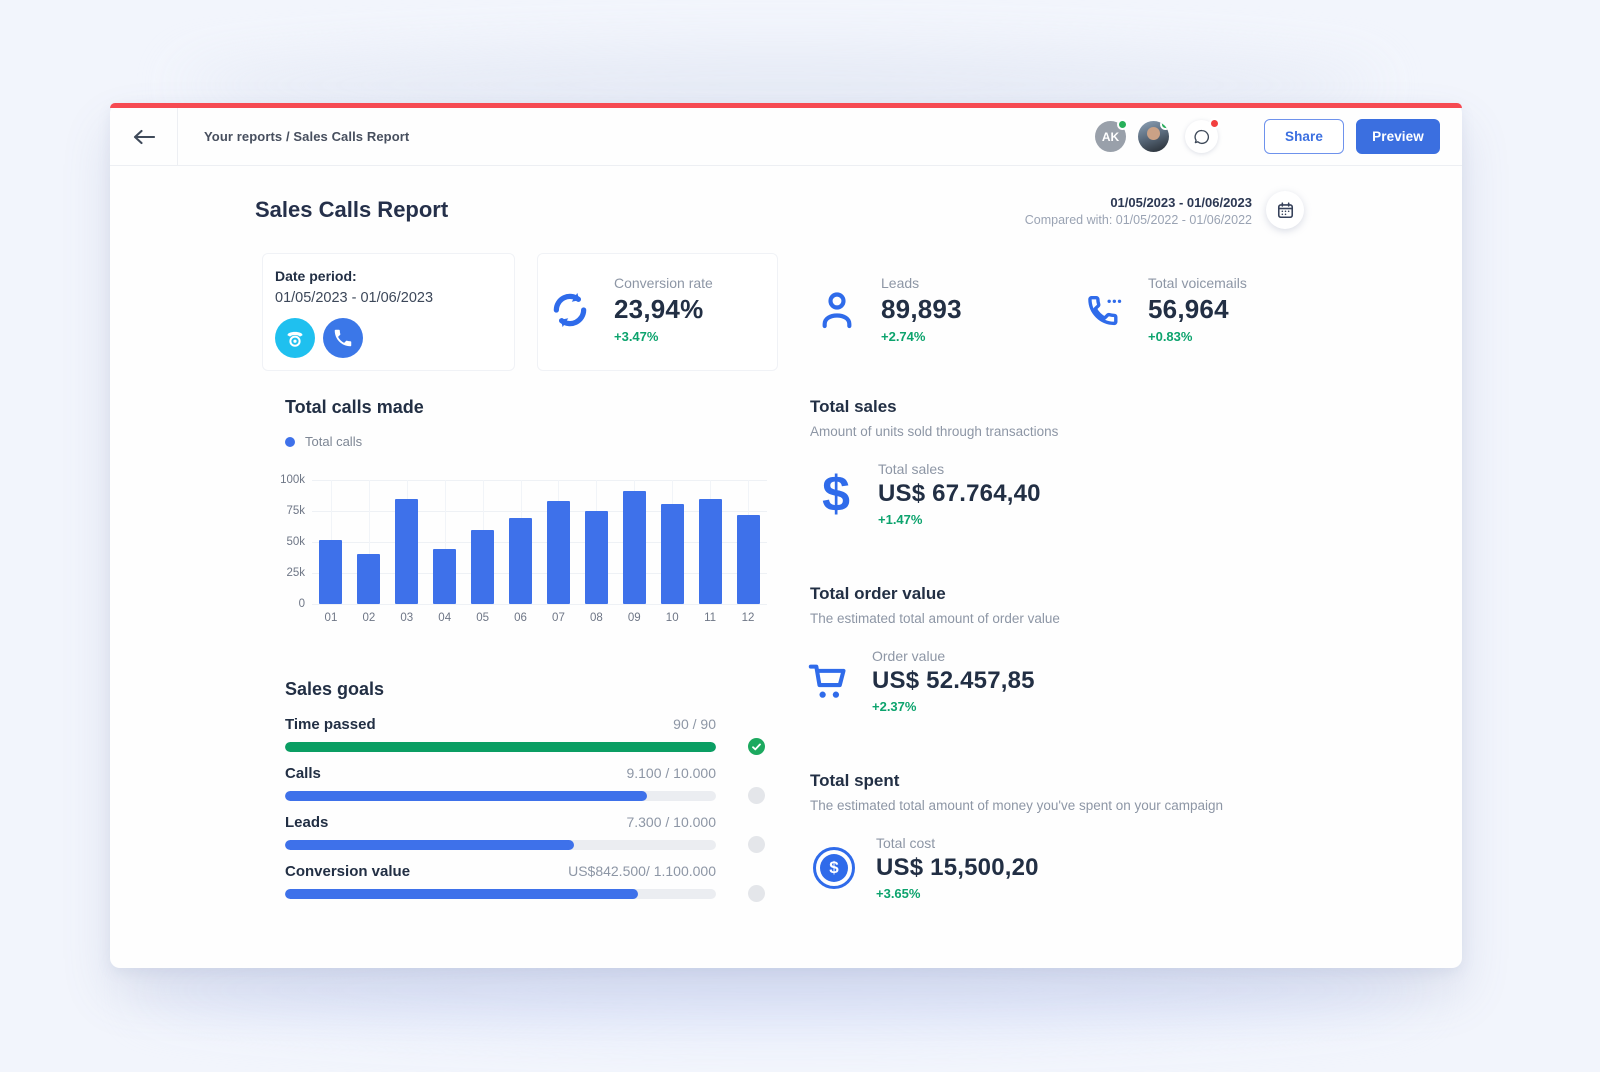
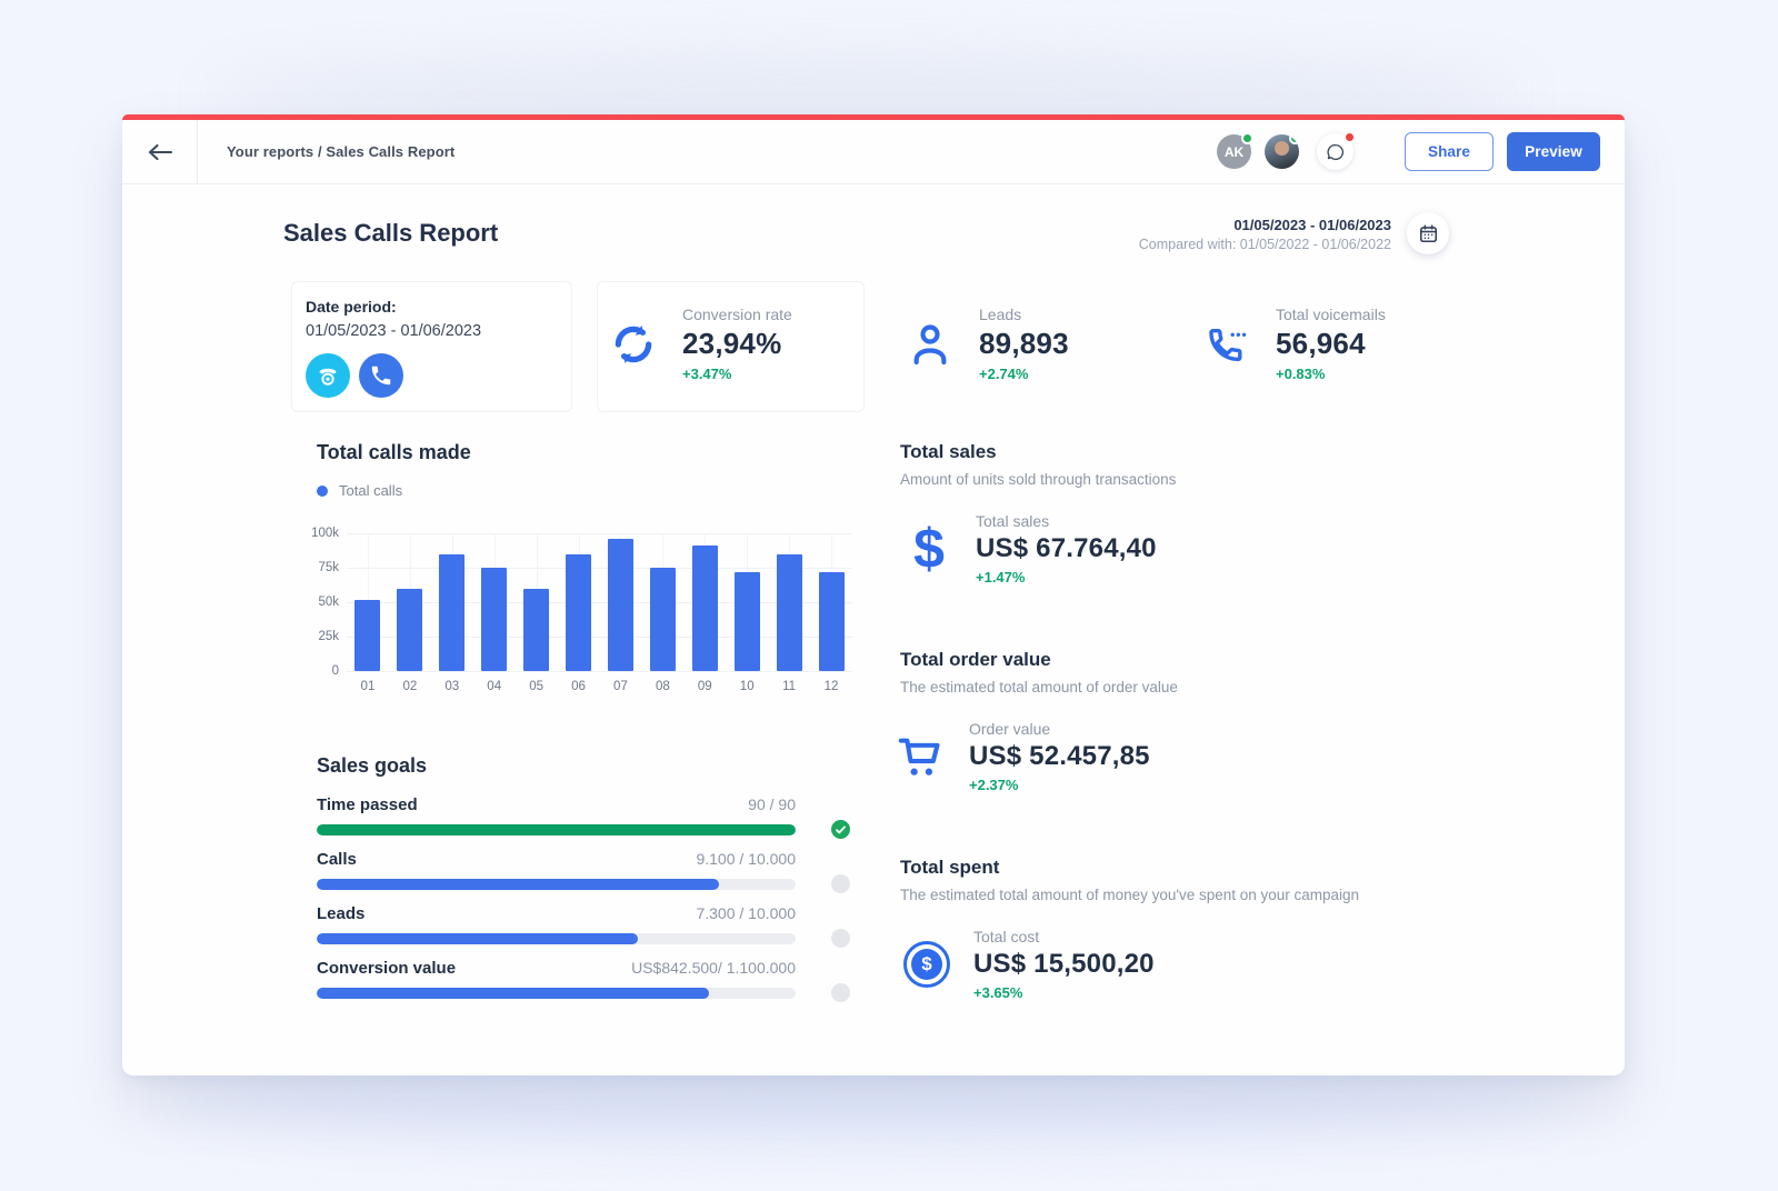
02: 40k -> 60k
04: 44k -> 75k
06: 69k -> 85k
07: 83k -> 96k
10: 81k -> 72k
